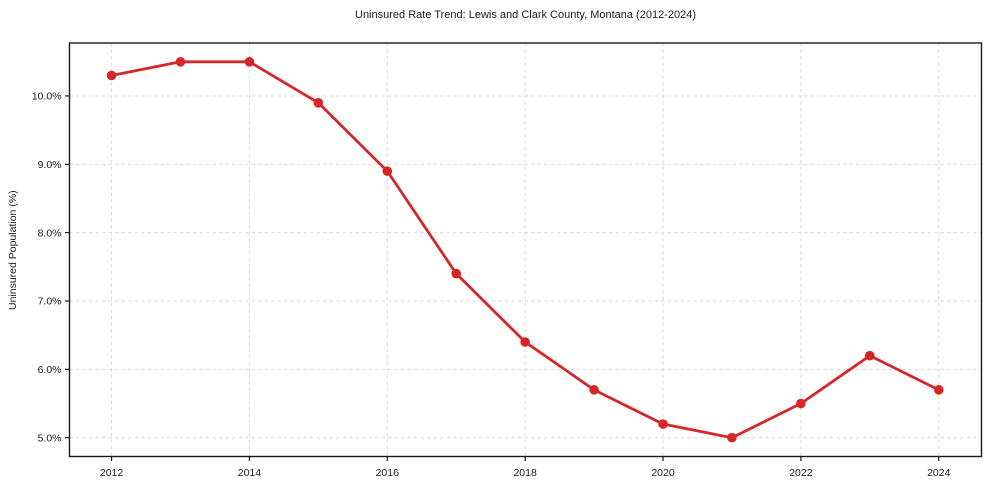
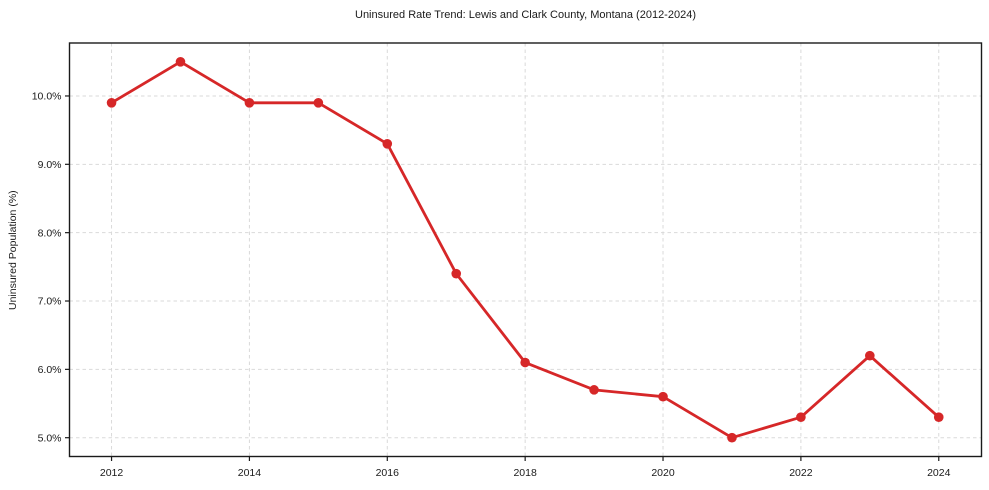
2012: 10.3% -> 9.9%
2014: 10.5% -> 9.9%
2016: 8.9% -> 9.3%
2018: 6.4% -> 6.1%
2020: 5.2% -> 5.6%
2022: 5.5% -> 5.3%
2024: 5.7% -> 5.3%
